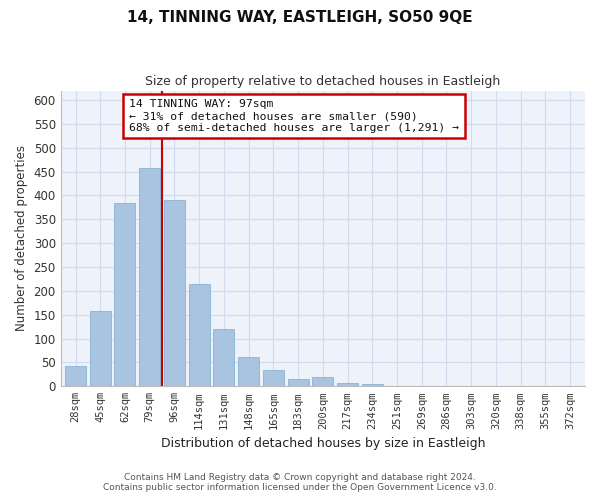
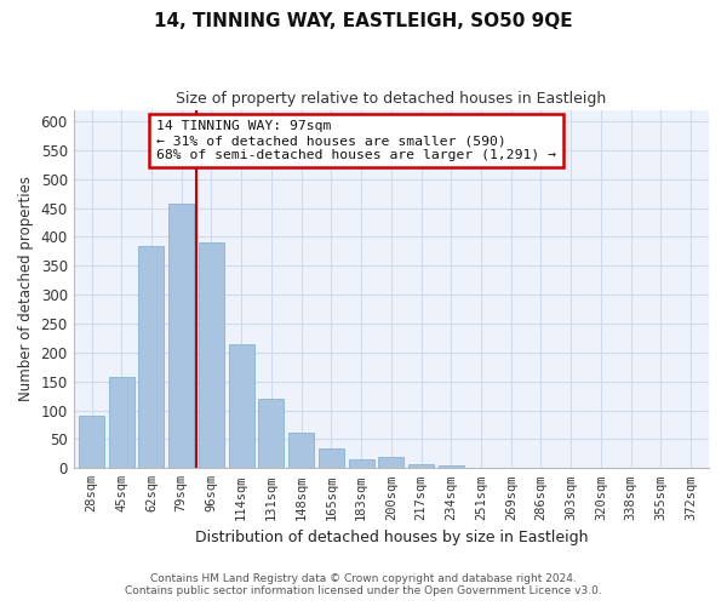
28sqm: 42 -> 90
